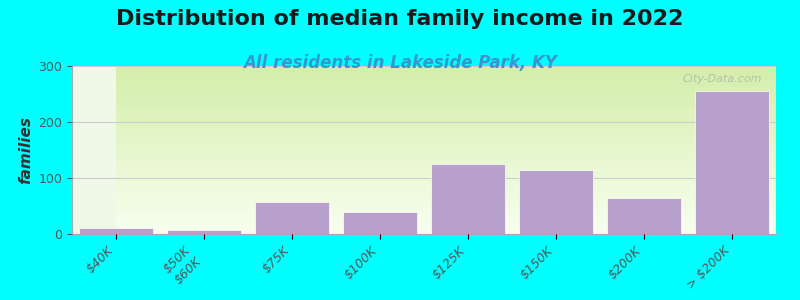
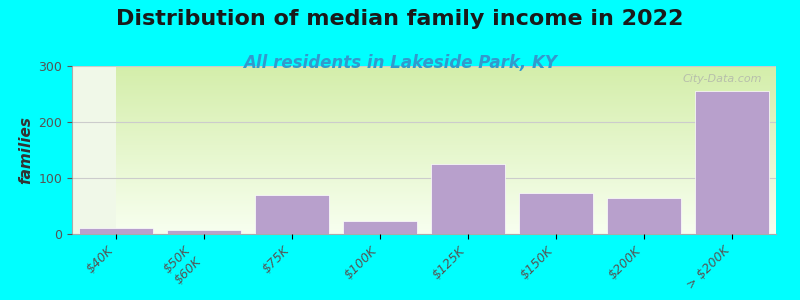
$75K: 57 -> 70
$100K: 40 -> 24
$150K: 115 -> 74
